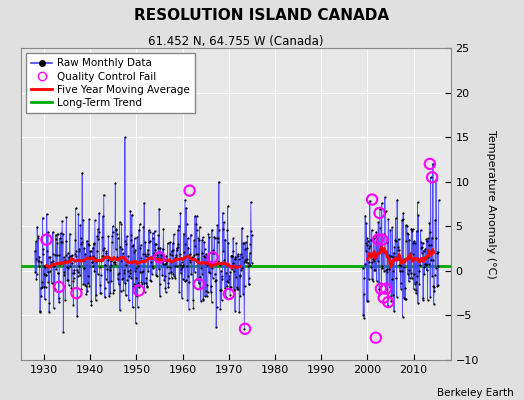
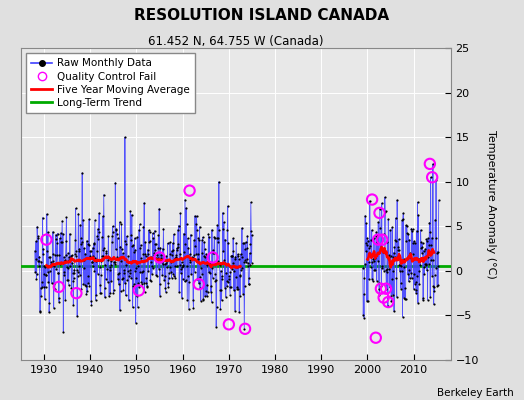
Quality Control Fail/1970: -2.6 -> -6.0
